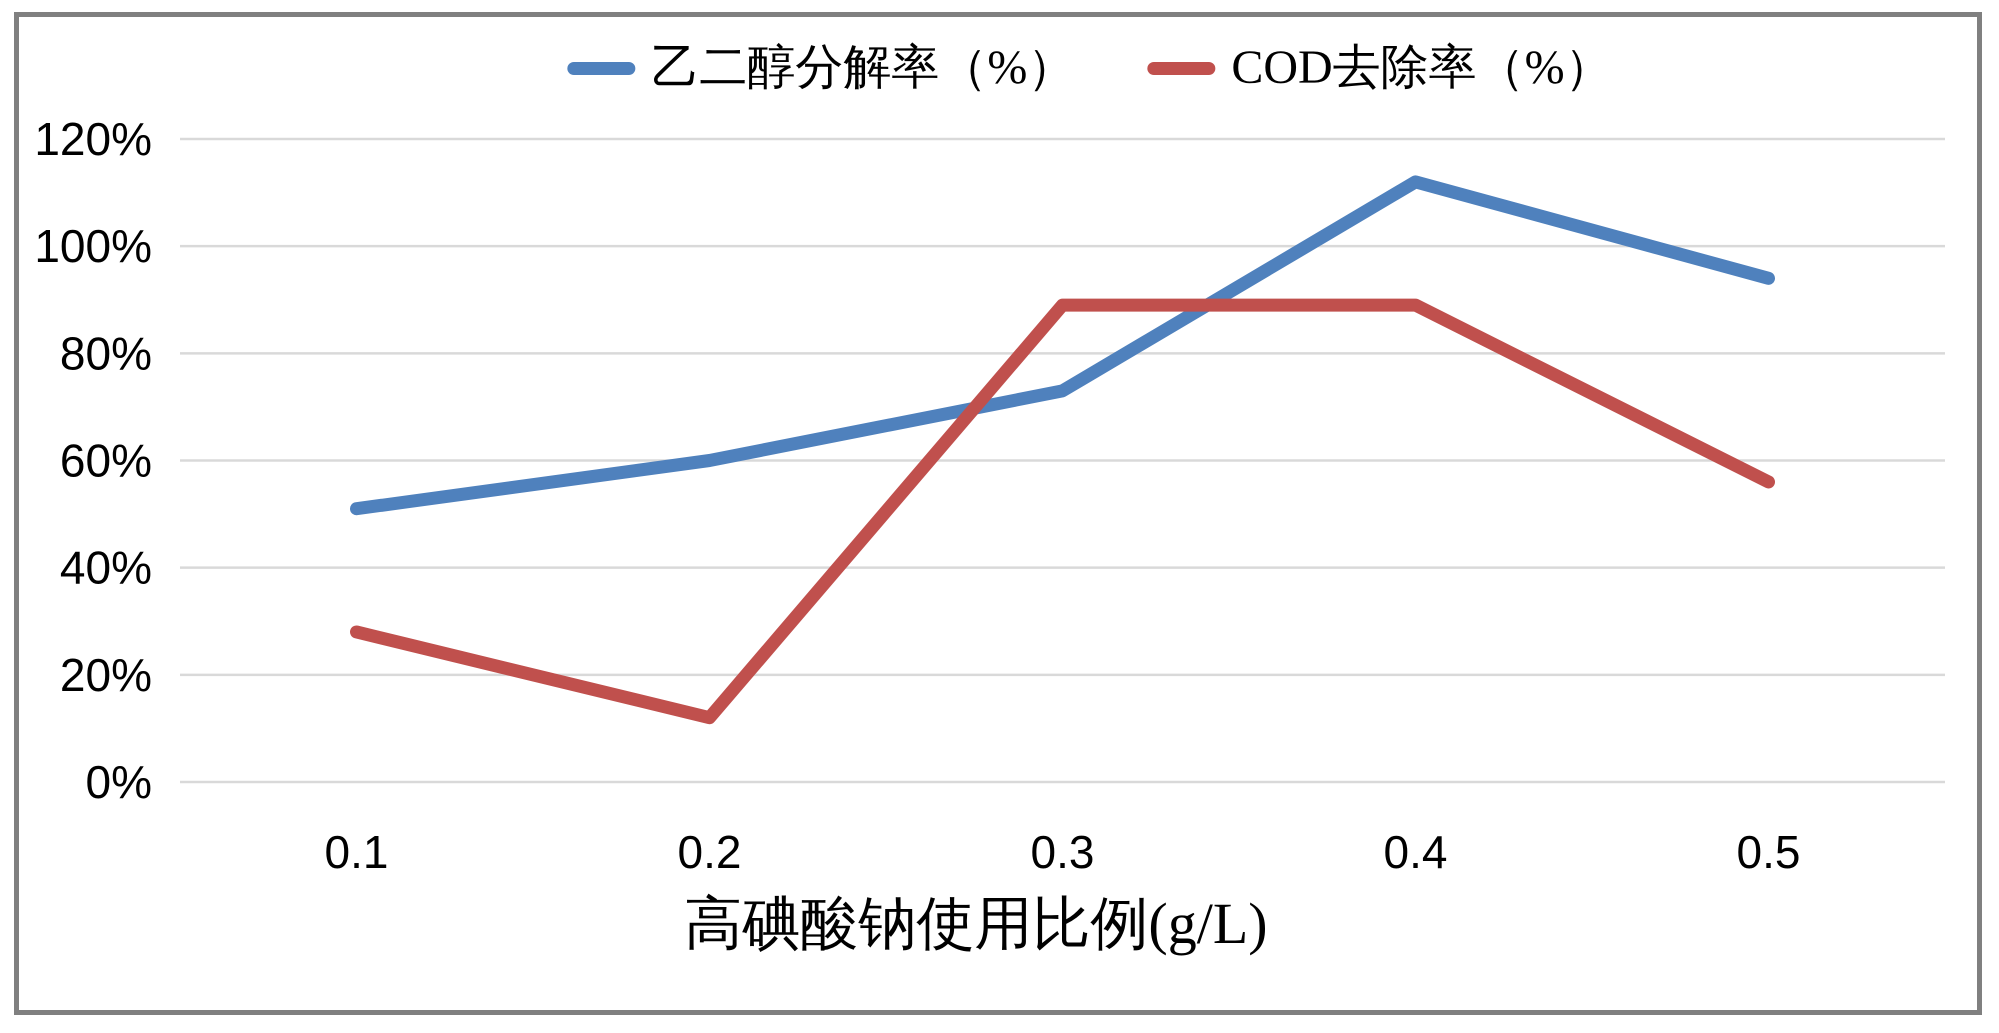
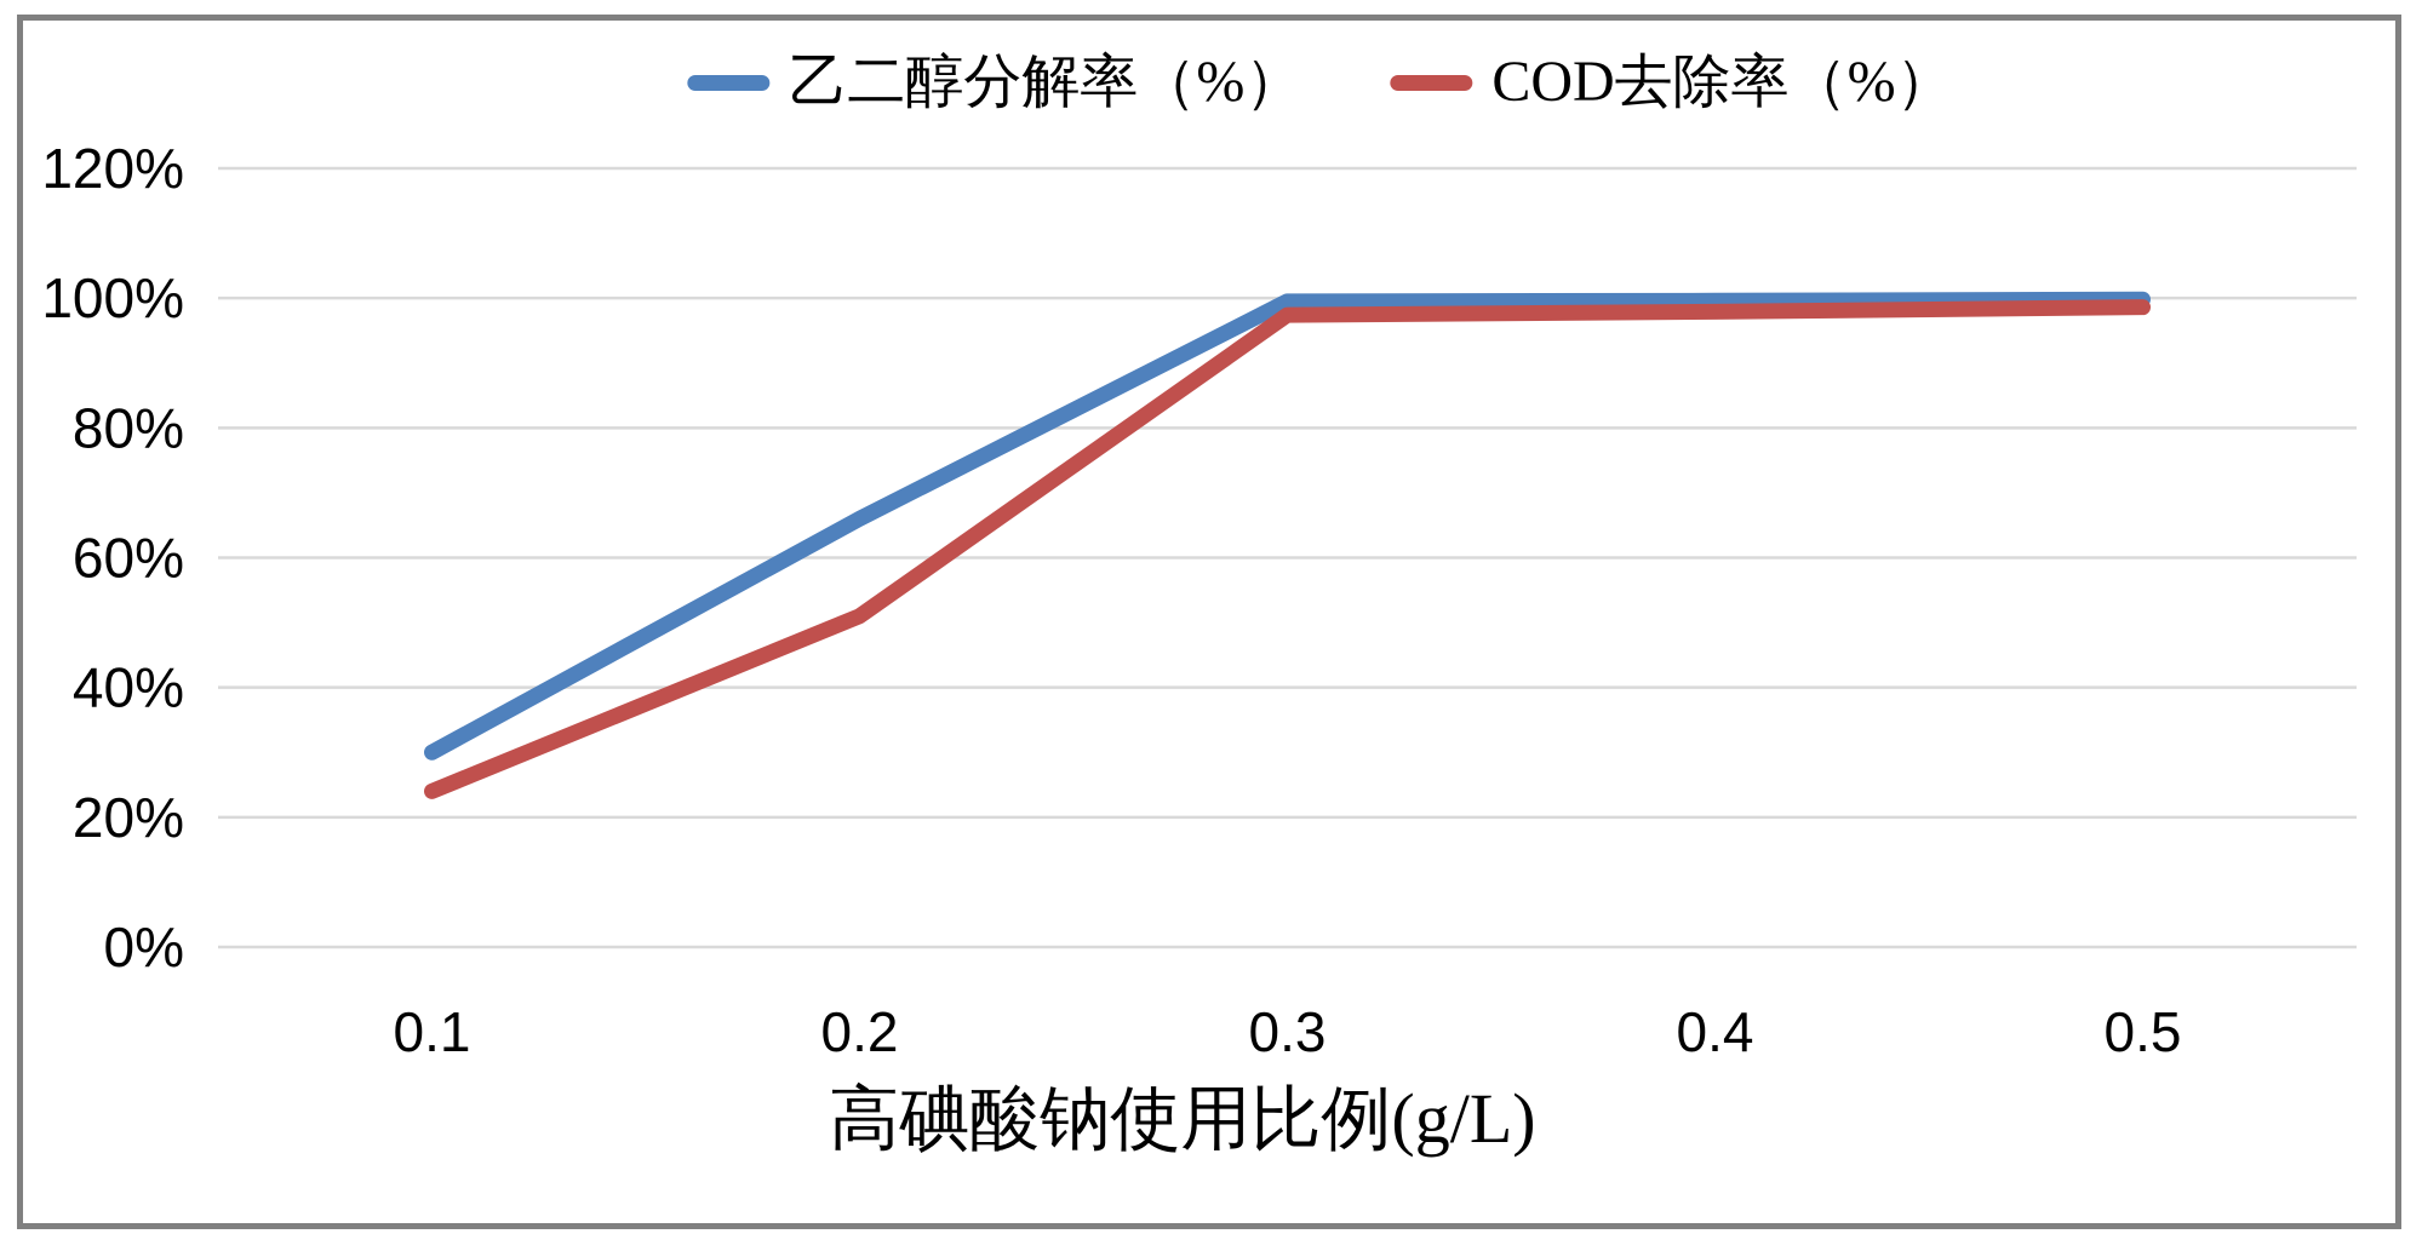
乙二醇分解率（%）/0.1: 51% -> 30%
COD去除率（%）/0.1: 28% -> 24%
乙二醇分解率（%）/0.2: 60% -> 66%
COD去除率（%）/0.2: 12% -> 51%
乙二醇分解率（%）/0.3: 73% -> 100%
COD去除率（%）/0.3: 89% -> 97%
乙二醇分解率（%）/0.4: 112% -> 100%
COD去除率（%）/0.4: 89% -> 98%
乙二醇分解率（%）/0.5: 94% -> 100%
COD去除率（%）/0.5: 56% -> 99%
